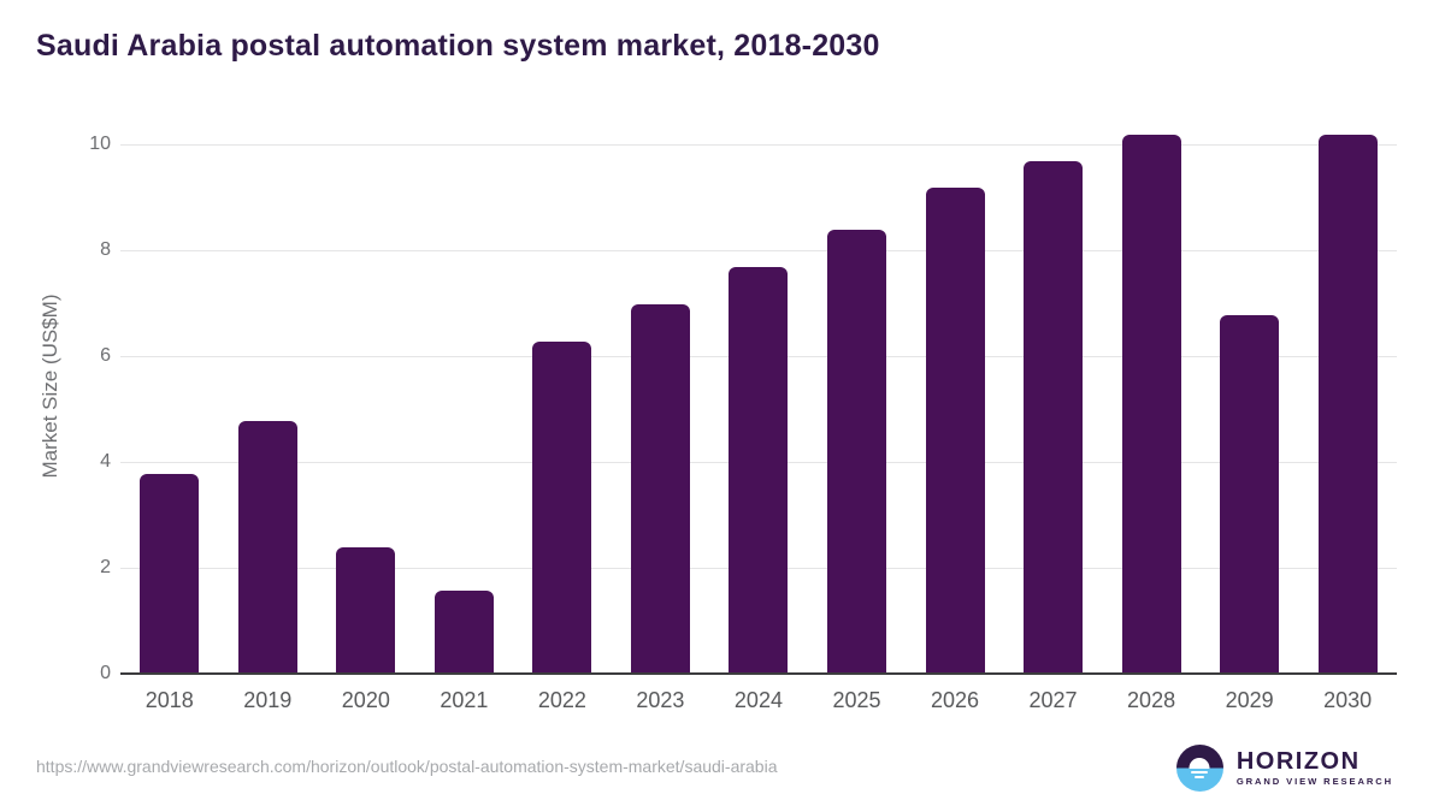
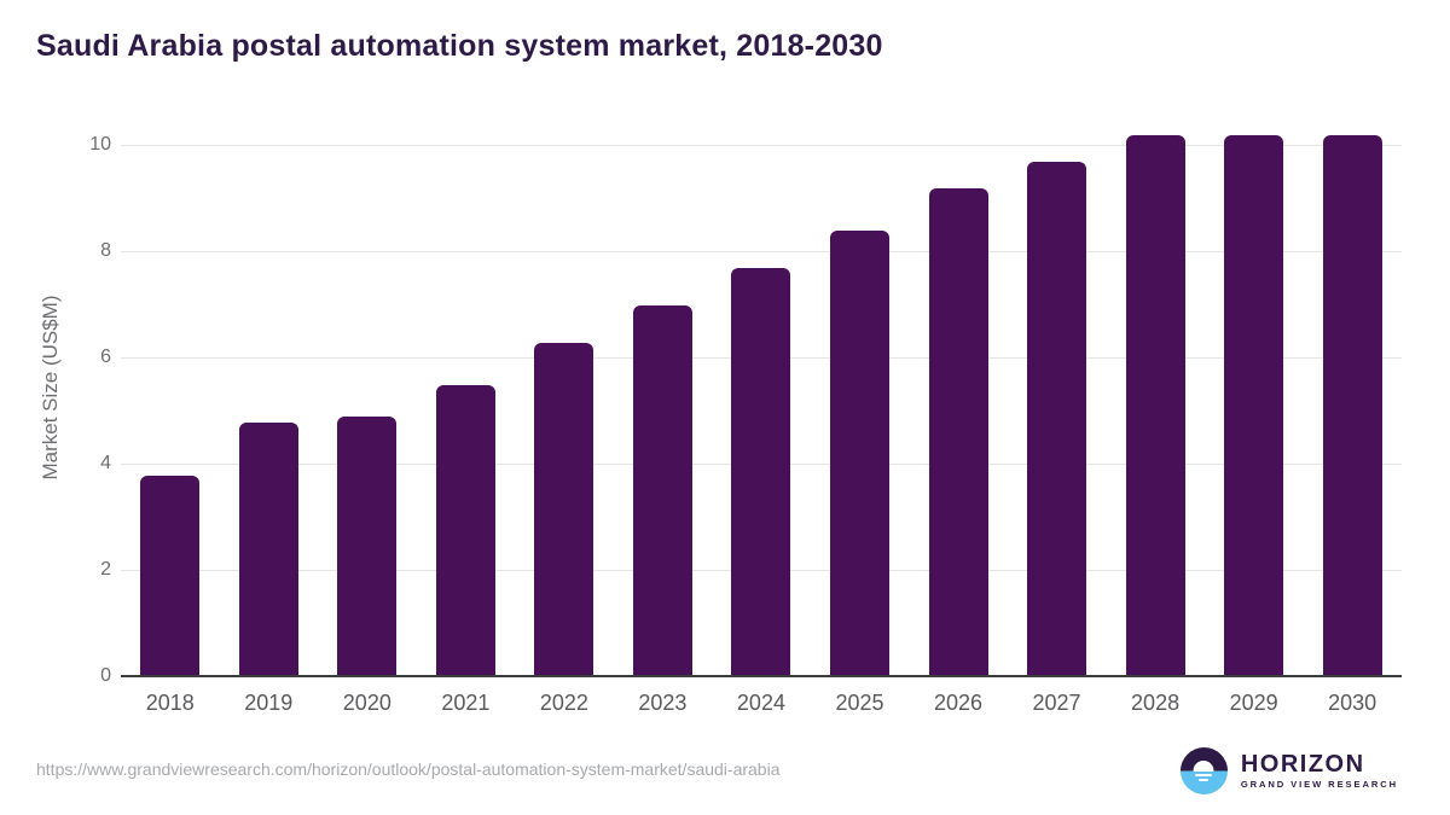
2020: 2.4 -> 4.9
2021: 1.6 -> 5.5
2029: 6.8 -> 10.2
